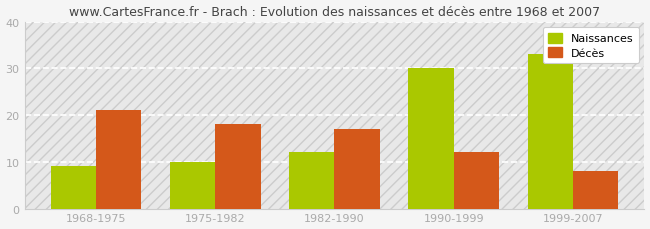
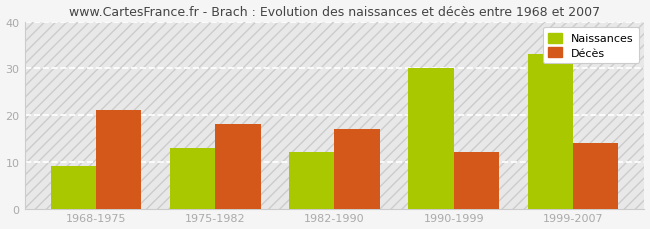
Naissances/1975-1982: 10 -> 13
Décès/1999-2007: 8 -> 14
